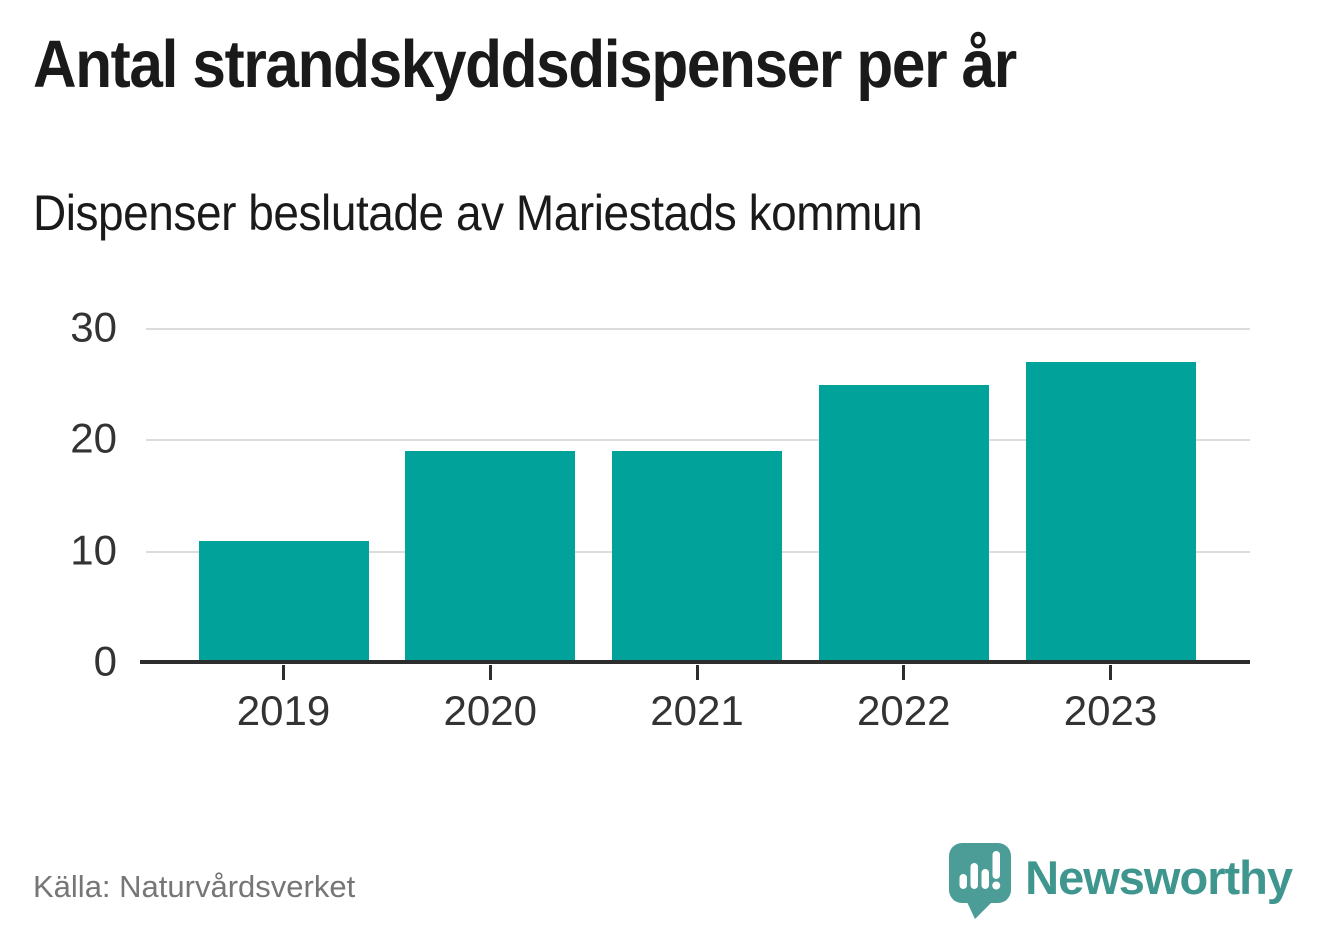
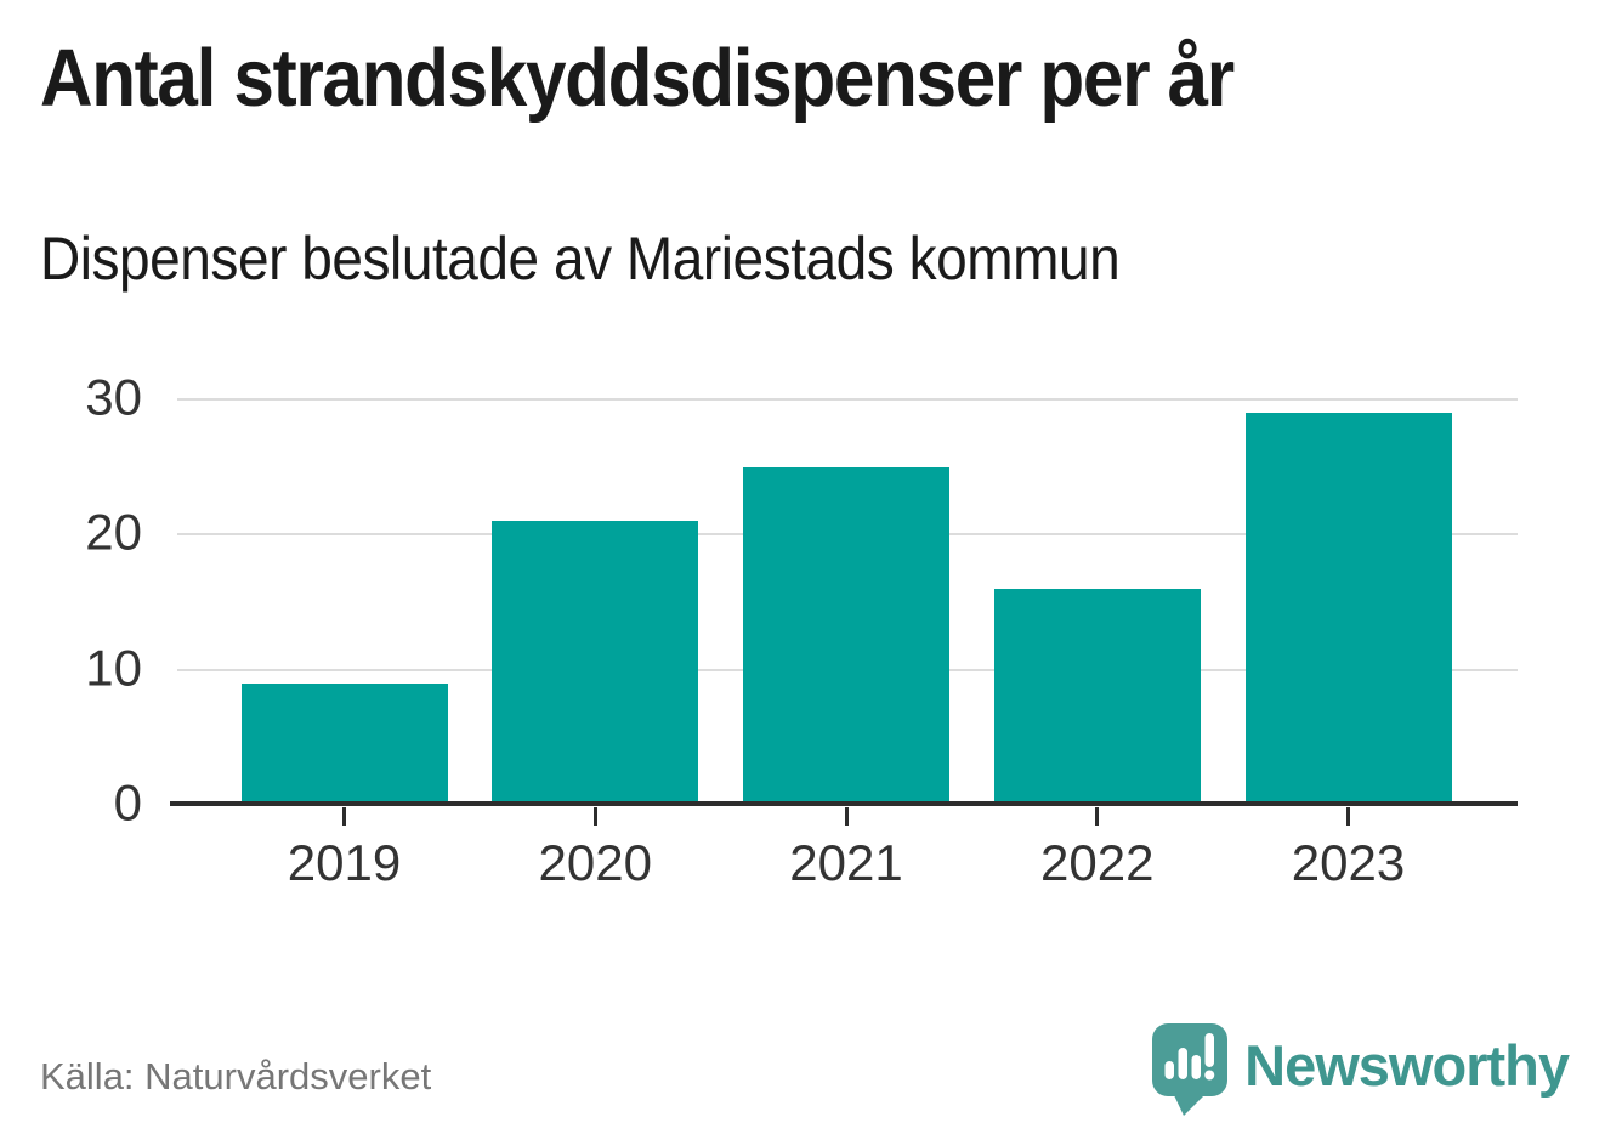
2019: 11 -> 9
2020: 19 -> 21
2021: 19 -> 25
2022: 25 -> 16
2023: 27 -> 29
